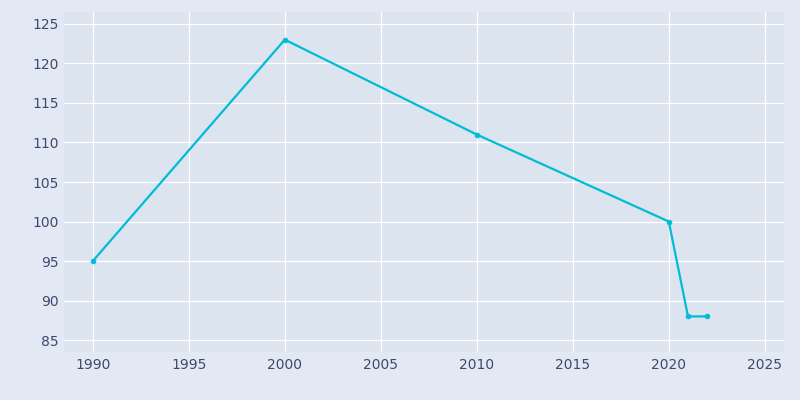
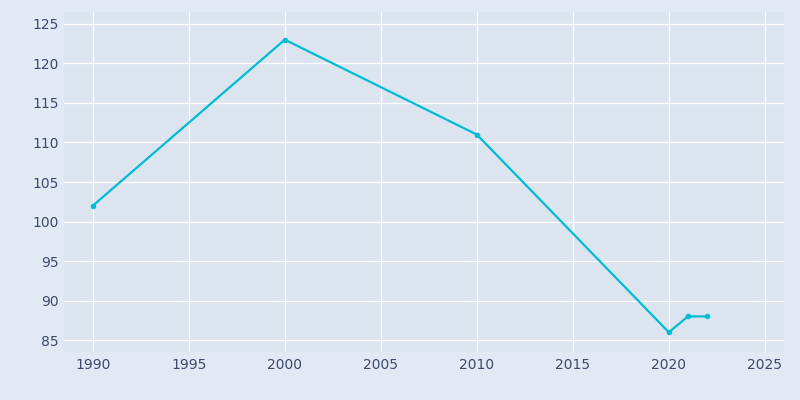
1990: 95 -> 102
2020: 100 -> 86
